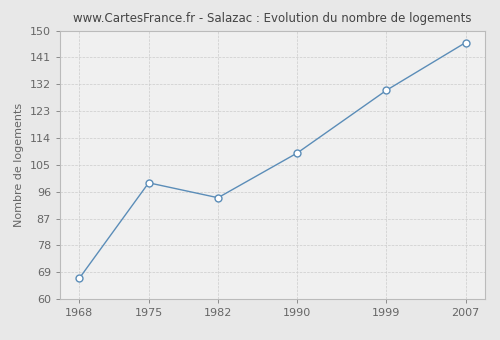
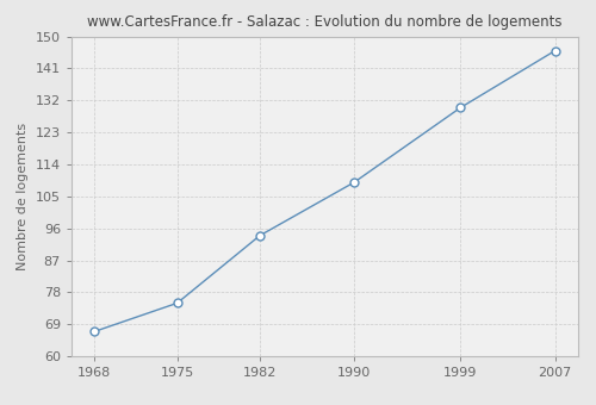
1975: 99 -> 75
